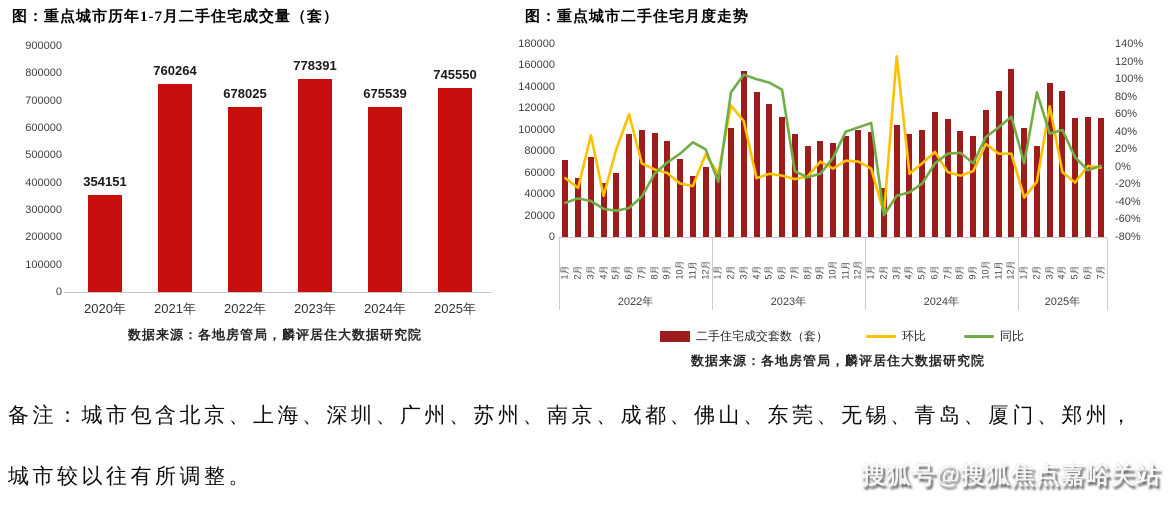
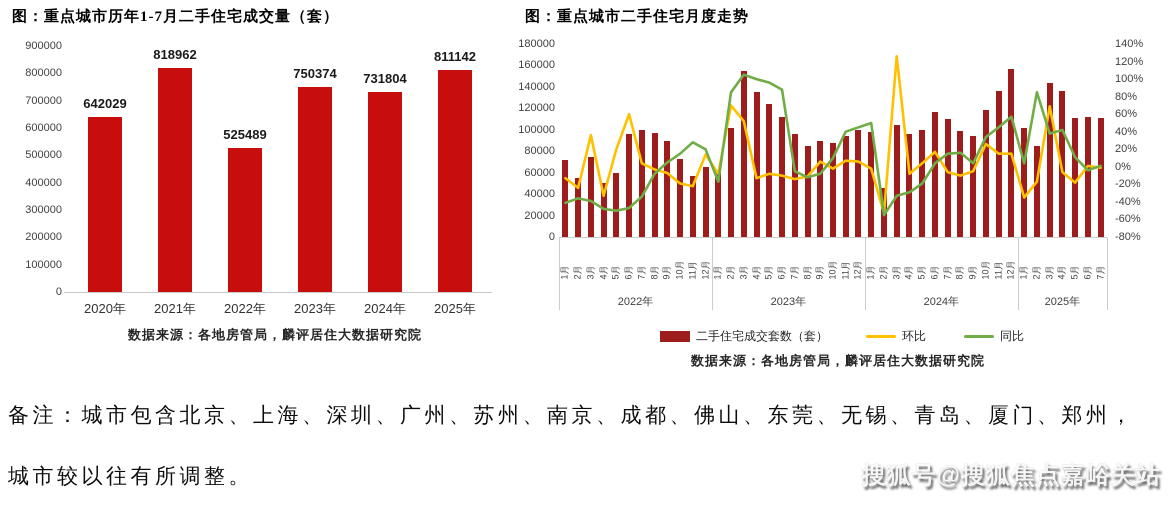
图：重点城市历年1-7月二手住宅成交量（套）/2020年: 354151 -> 642029
图：重点城市历年1-7月二手住宅成交量（套）/2021年: 760264 -> 818962
图：重点城市历年1-7月二手住宅成交量（套）/2022年: 678025 -> 525489
图：重点城市历年1-7月二手住宅成交量（套）/2023年: 778391 -> 750374
图：重点城市历年1-7月二手住宅成交量（套）/2024年: 675539 -> 731804
图：重点城市历年1-7月二手住宅成交量（套）/2025年: 745550 -> 811142
